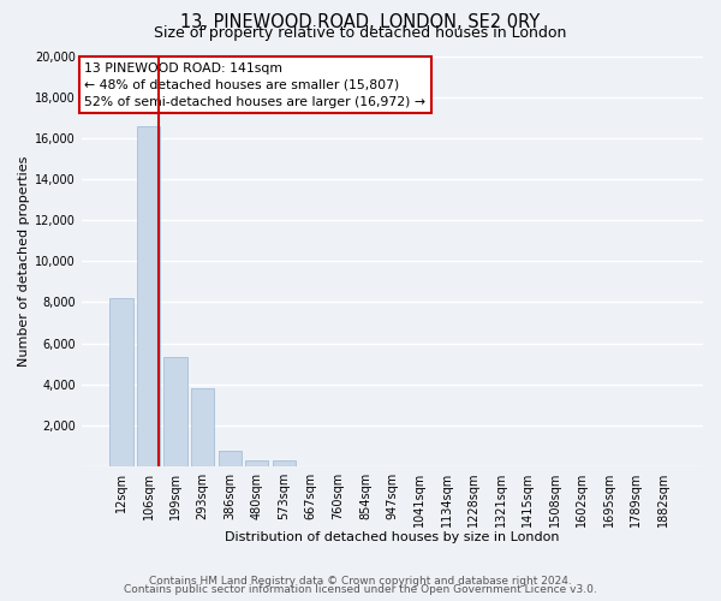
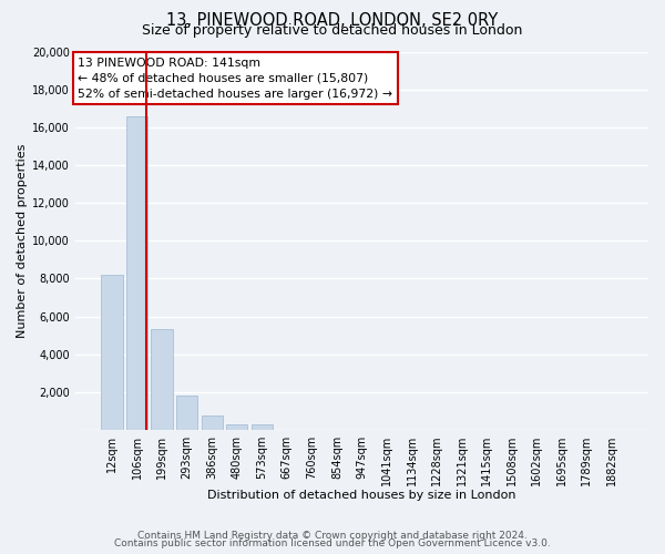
293sqm: 3,800 -> 1,800
